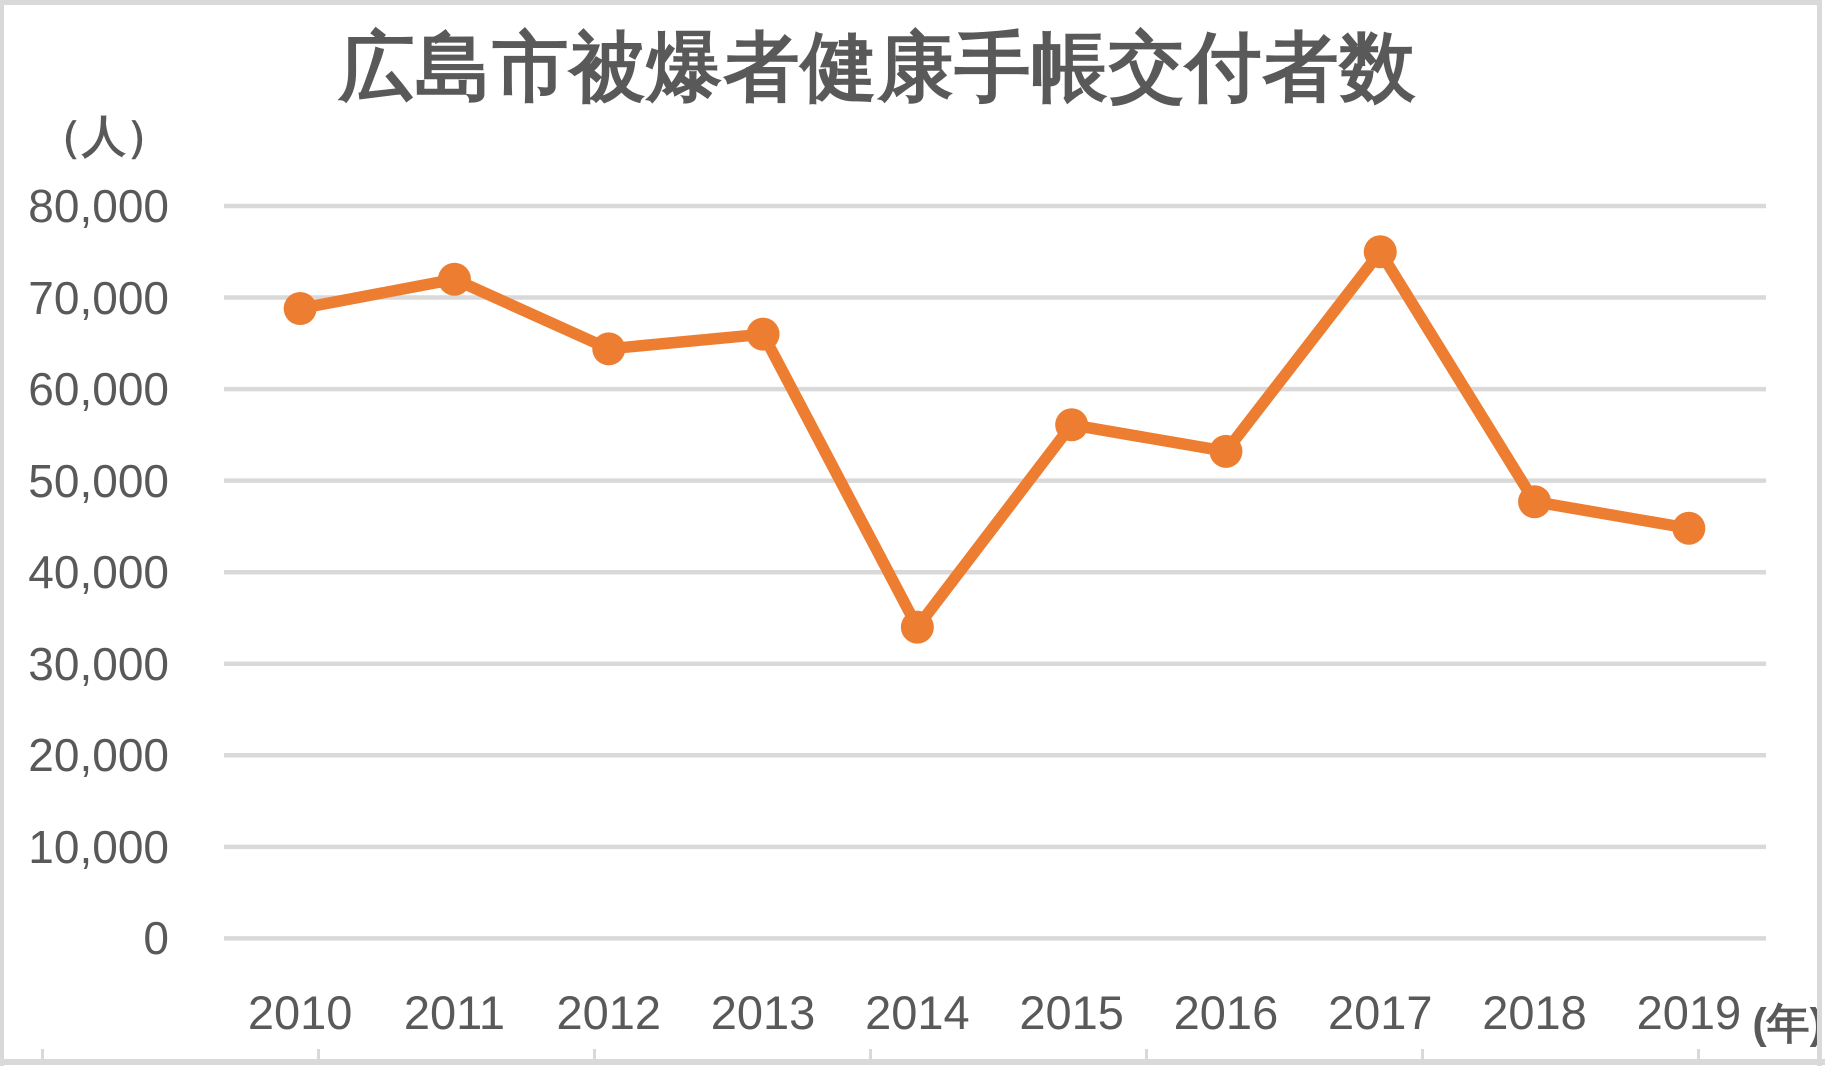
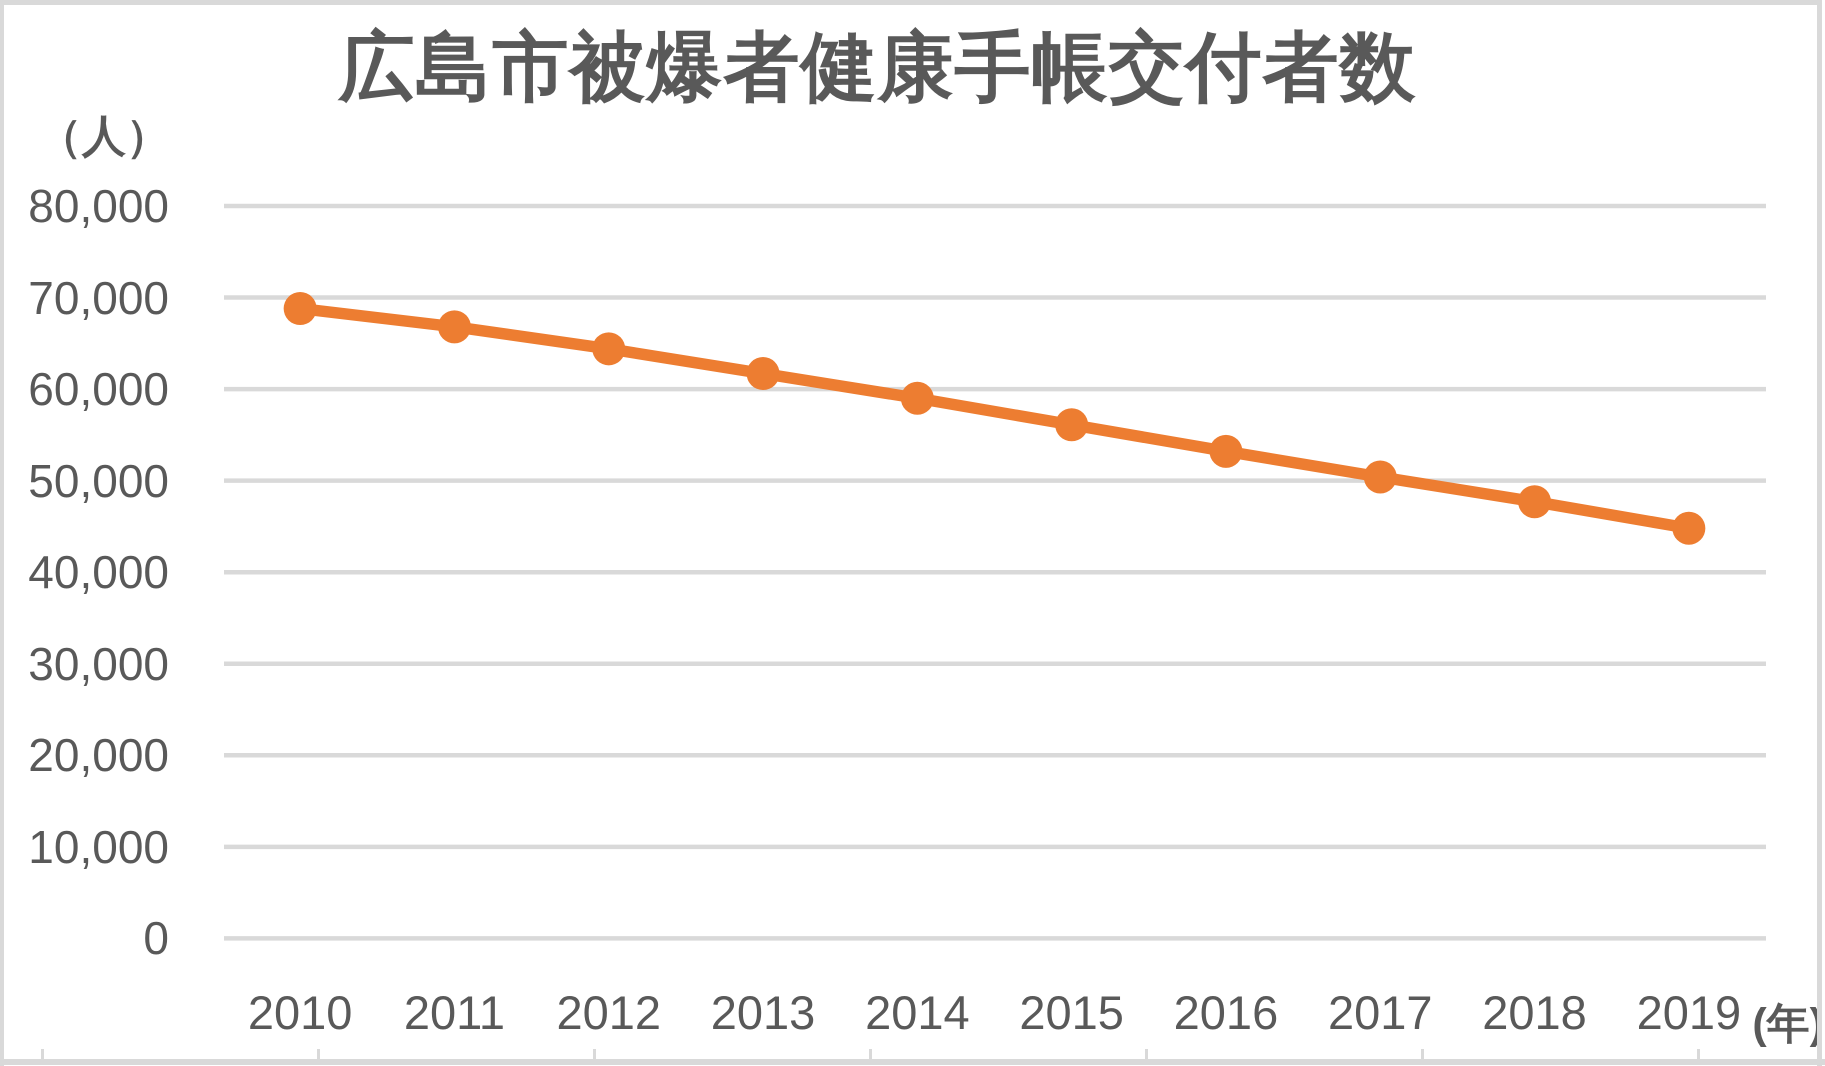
2011: 72000 -> 67000
2013: 66000 -> 62000
2014: 34000 -> 59000
2017: 75000 -> 50000
